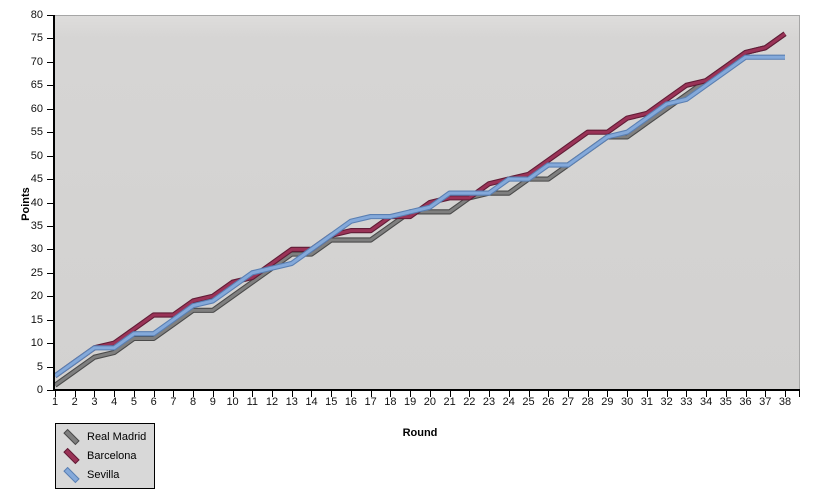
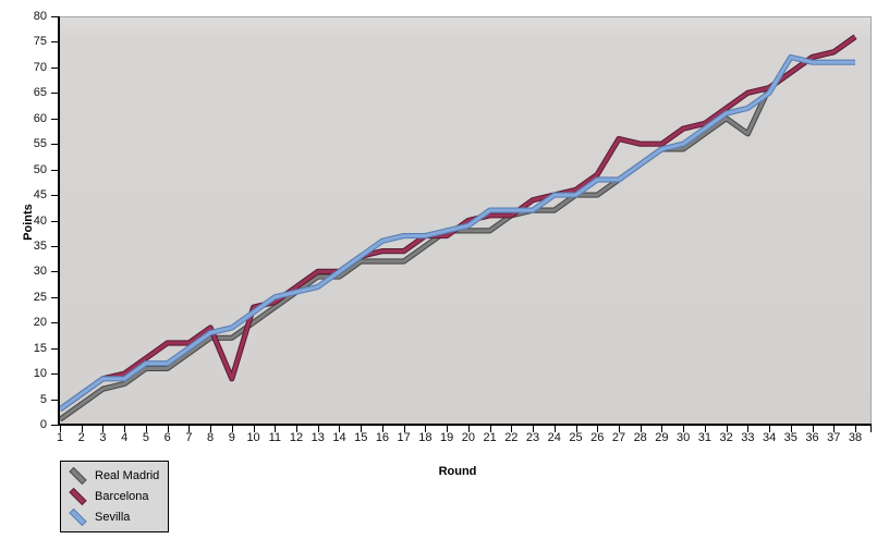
Barcelona/9: 20 -> 9
Barcelona/27: 52 -> 56
Real Madrid/33: 63 -> 57
Sevilla/35: 68 -> 72
